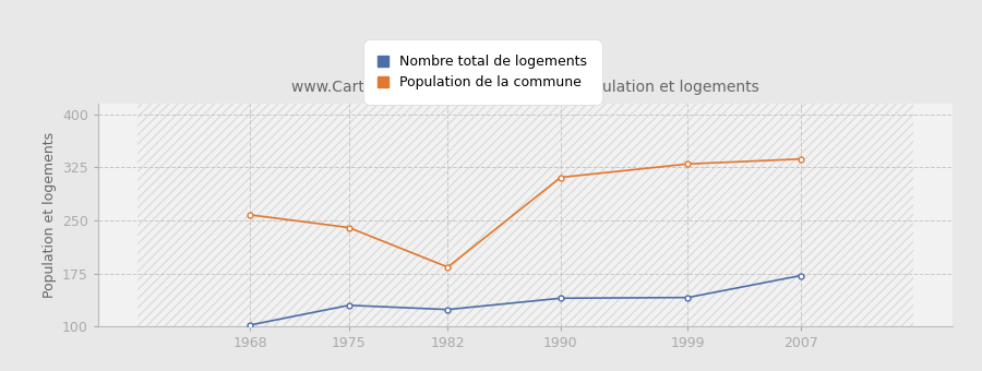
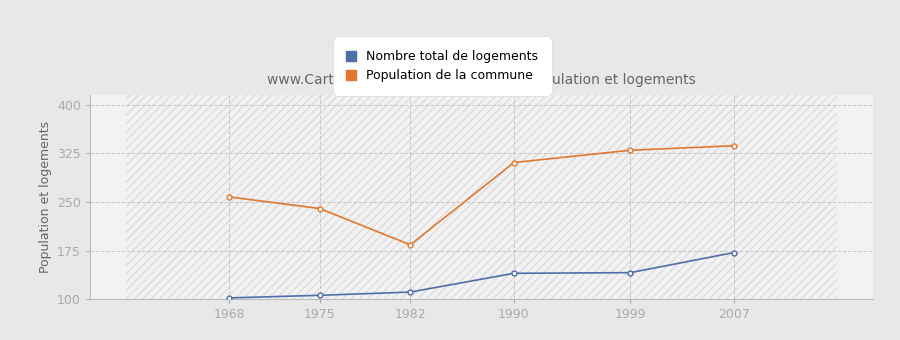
Nombre total de logements/1975: 130 -> 106
Nombre total de logements/1982: 124 -> 111
